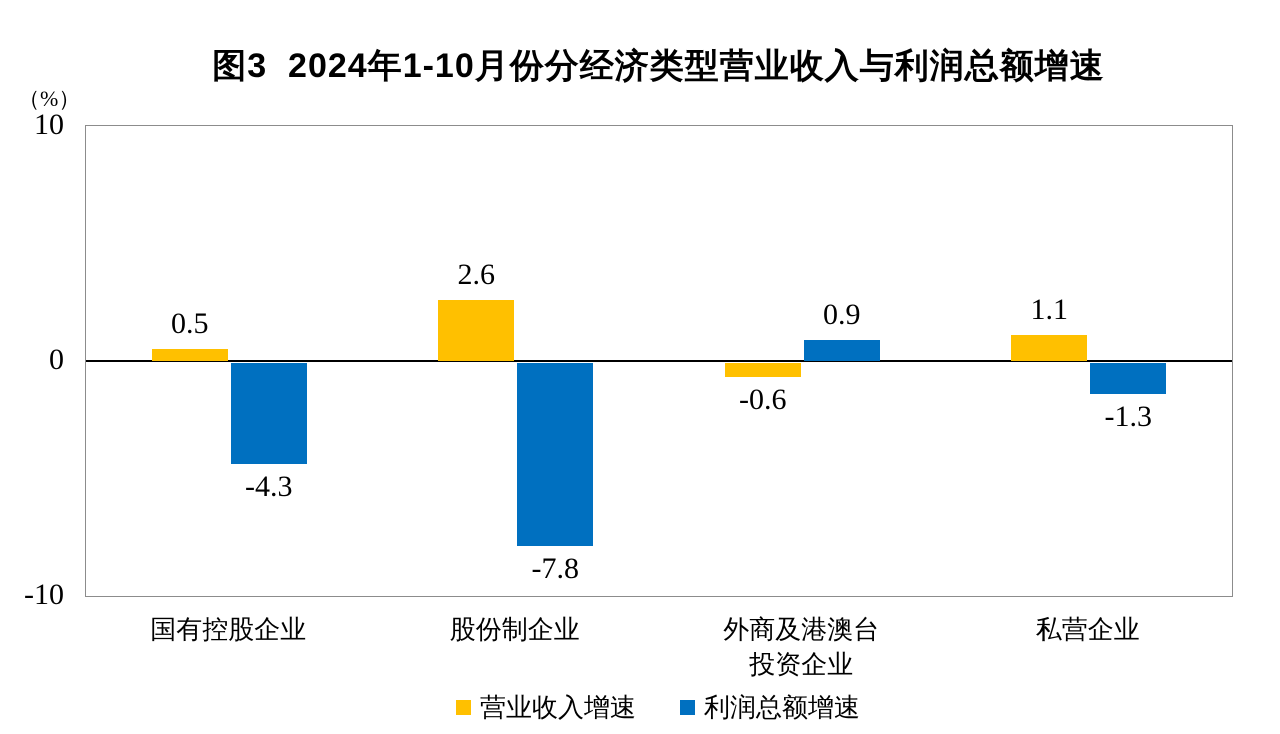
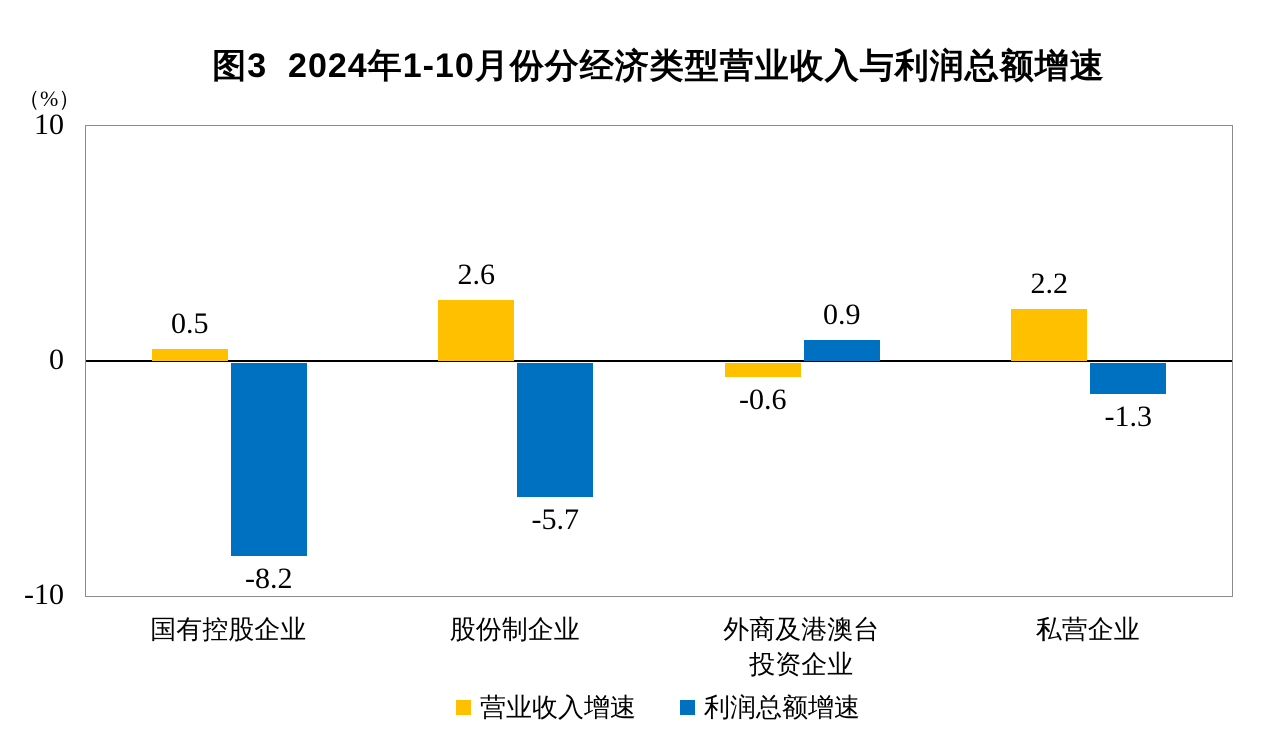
利润总额增速/国有控股企业: -4.3 -> -8.2
利润总额增速/股份制企业: -7.8 -> -5.7
营业收入增速/私营企业: 1.1 -> 2.2
